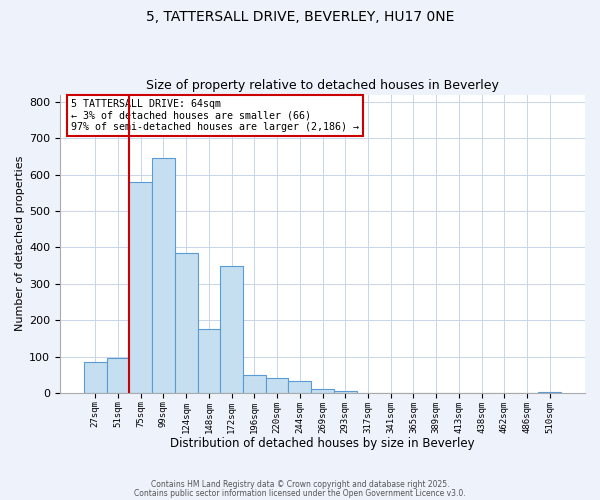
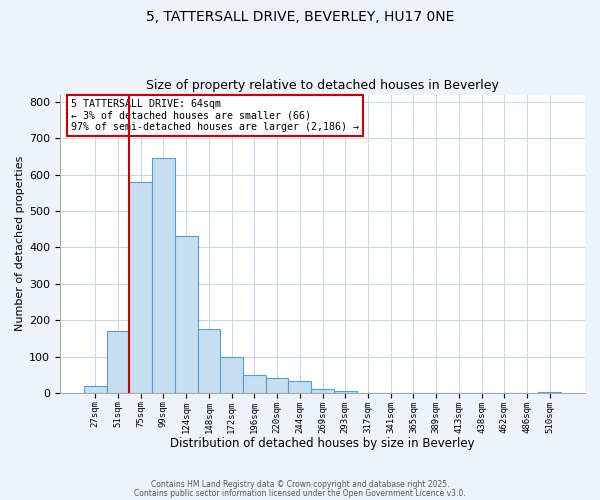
27sqm: 85 -> 20
51sqm: 95 -> 170
124sqm: 385 -> 430
172sqm: 350 -> 100
